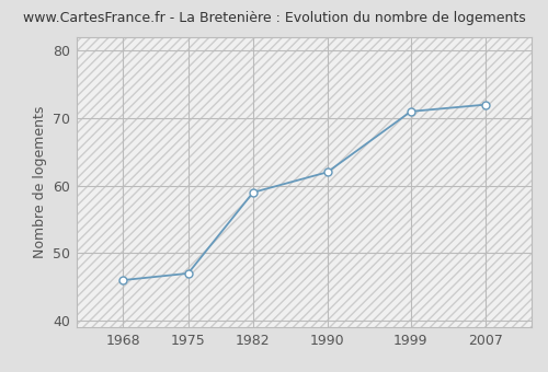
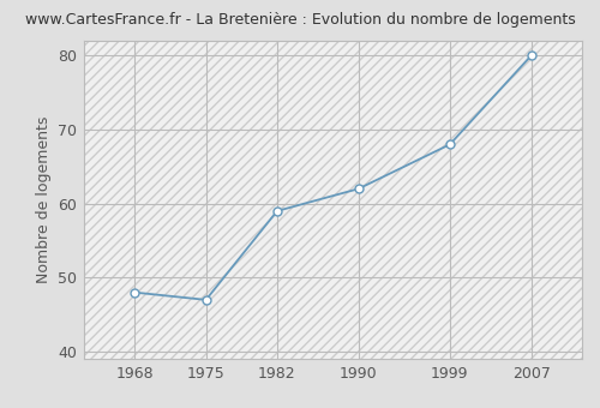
1968: 46 -> 48
1999: 71 -> 68
2007: 72 -> 80
